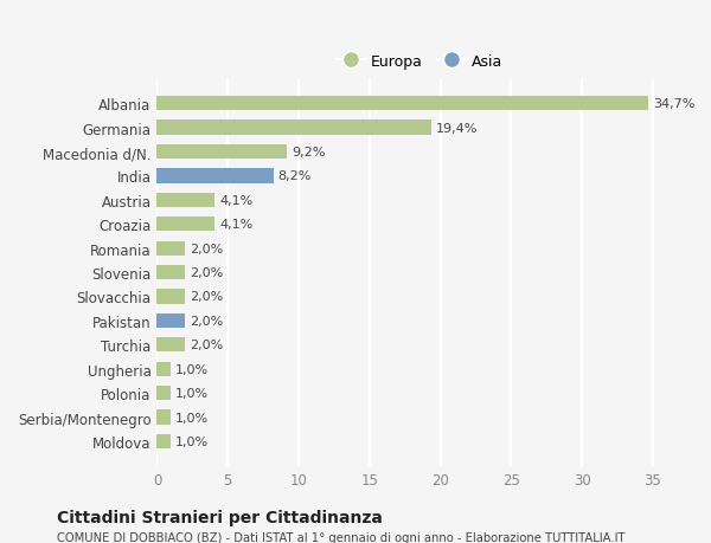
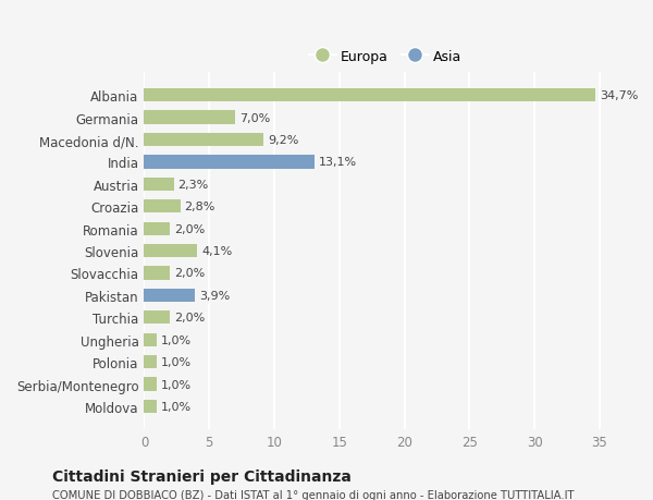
Germania: 19,4% -> 7,0%
India: 8,2% -> 13,1%
Austria: 4,1% -> 2,3%
Croazia: 4,1% -> 2,8%
Slovenia: 2,0% -> 4,1%
Pakistan: 2,0% -> 3,9%
